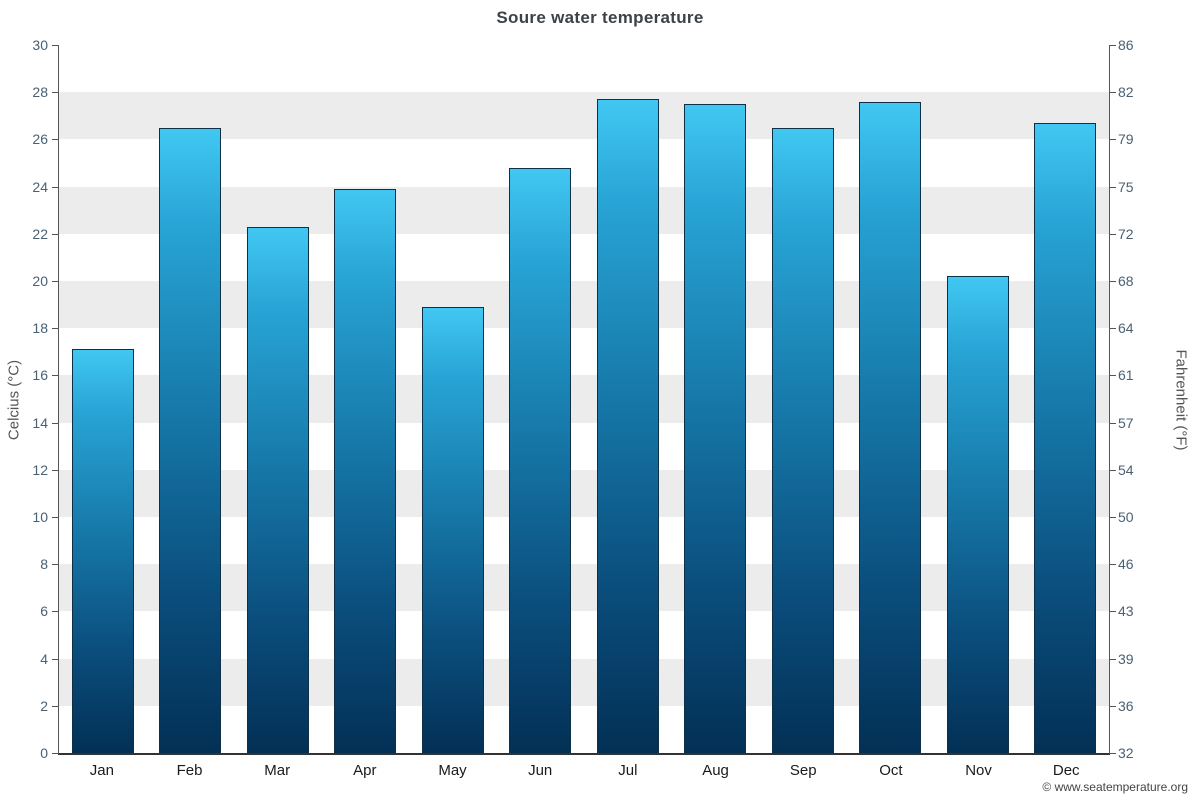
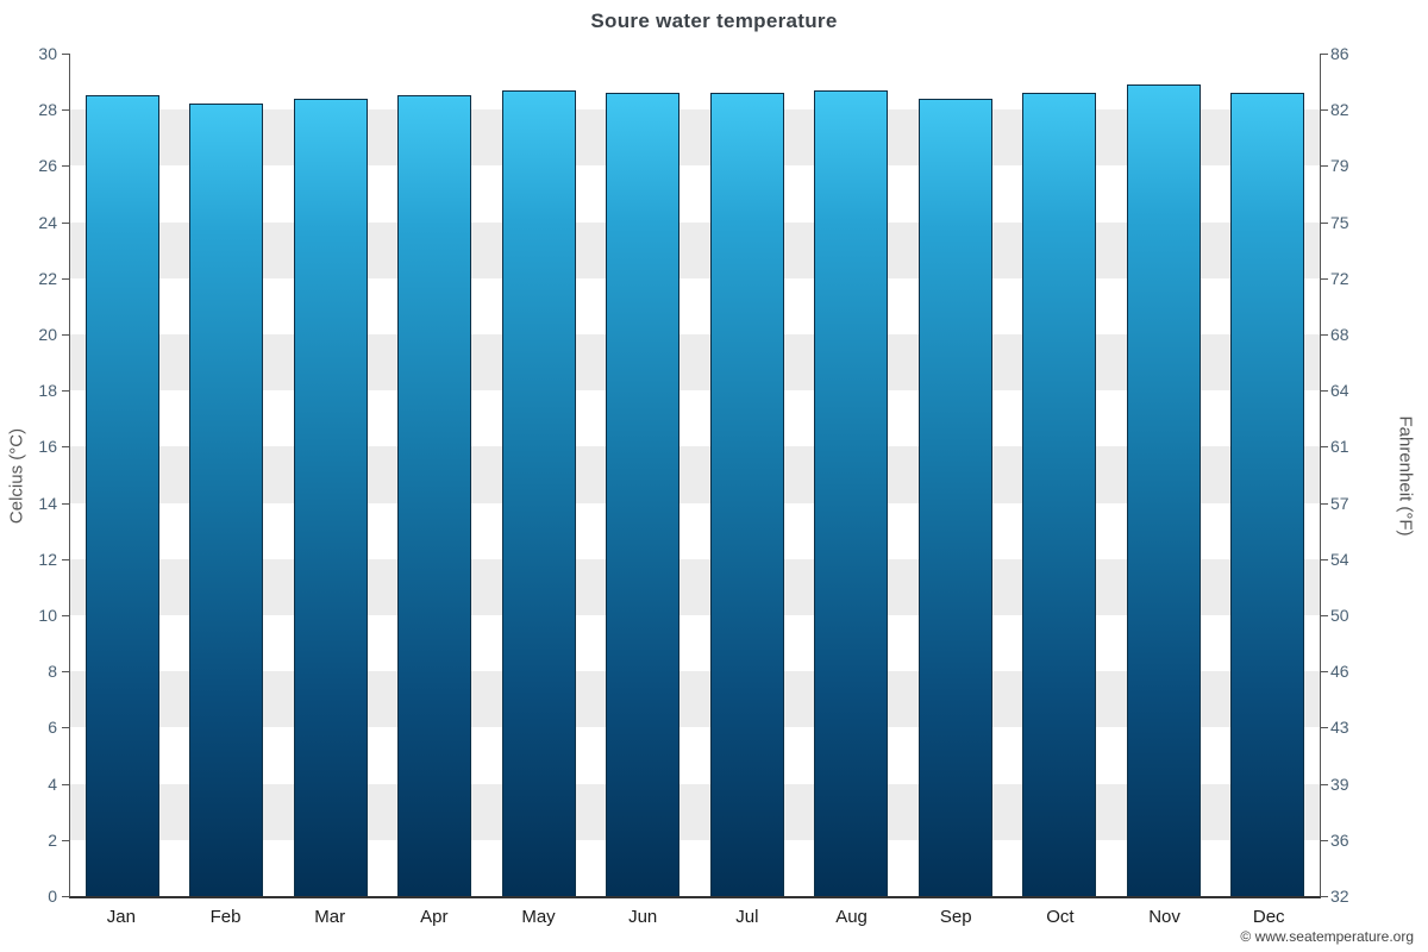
Jan: 17.1 -> 28.5
Feb: 26.5 -> 28.2
Mar: 22.3 -> 28.4
Apr: 23.9 -> 28.5
May: 18.9 -> 28.7
Jun: 24.8 -> 28.6
Jul: 27.7 -> 28.6
Aug: 27.5 -> 28.7
Sep: 26.5 -> 28.4
Oct: 27.6 -> 28.6
Nov: 20.2 -> 28.9
Dec: 26.7 -> 28.6
